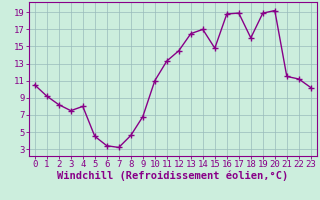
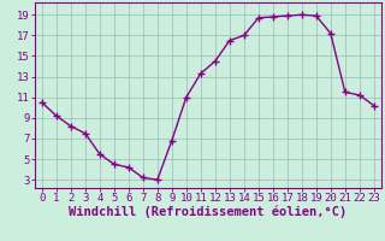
4: 8.0 -> 5.5
6: 3.4 -> 4.2
8: 4.6 -> 3.0
15: 14.8 -> 18.7
18: 16.0 -> 19.0
20: 19.2 -> 17.2
